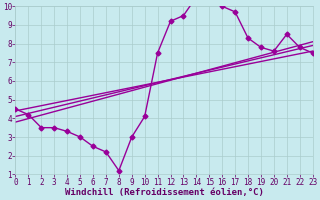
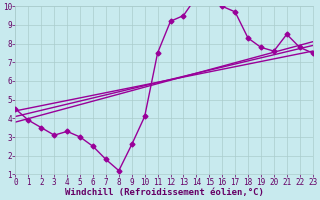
1: 4.2 -> 3.9
3: 3.5 -> 3.1
7: 2.2 -> 1.8
9: 3.0 -> 2.6
